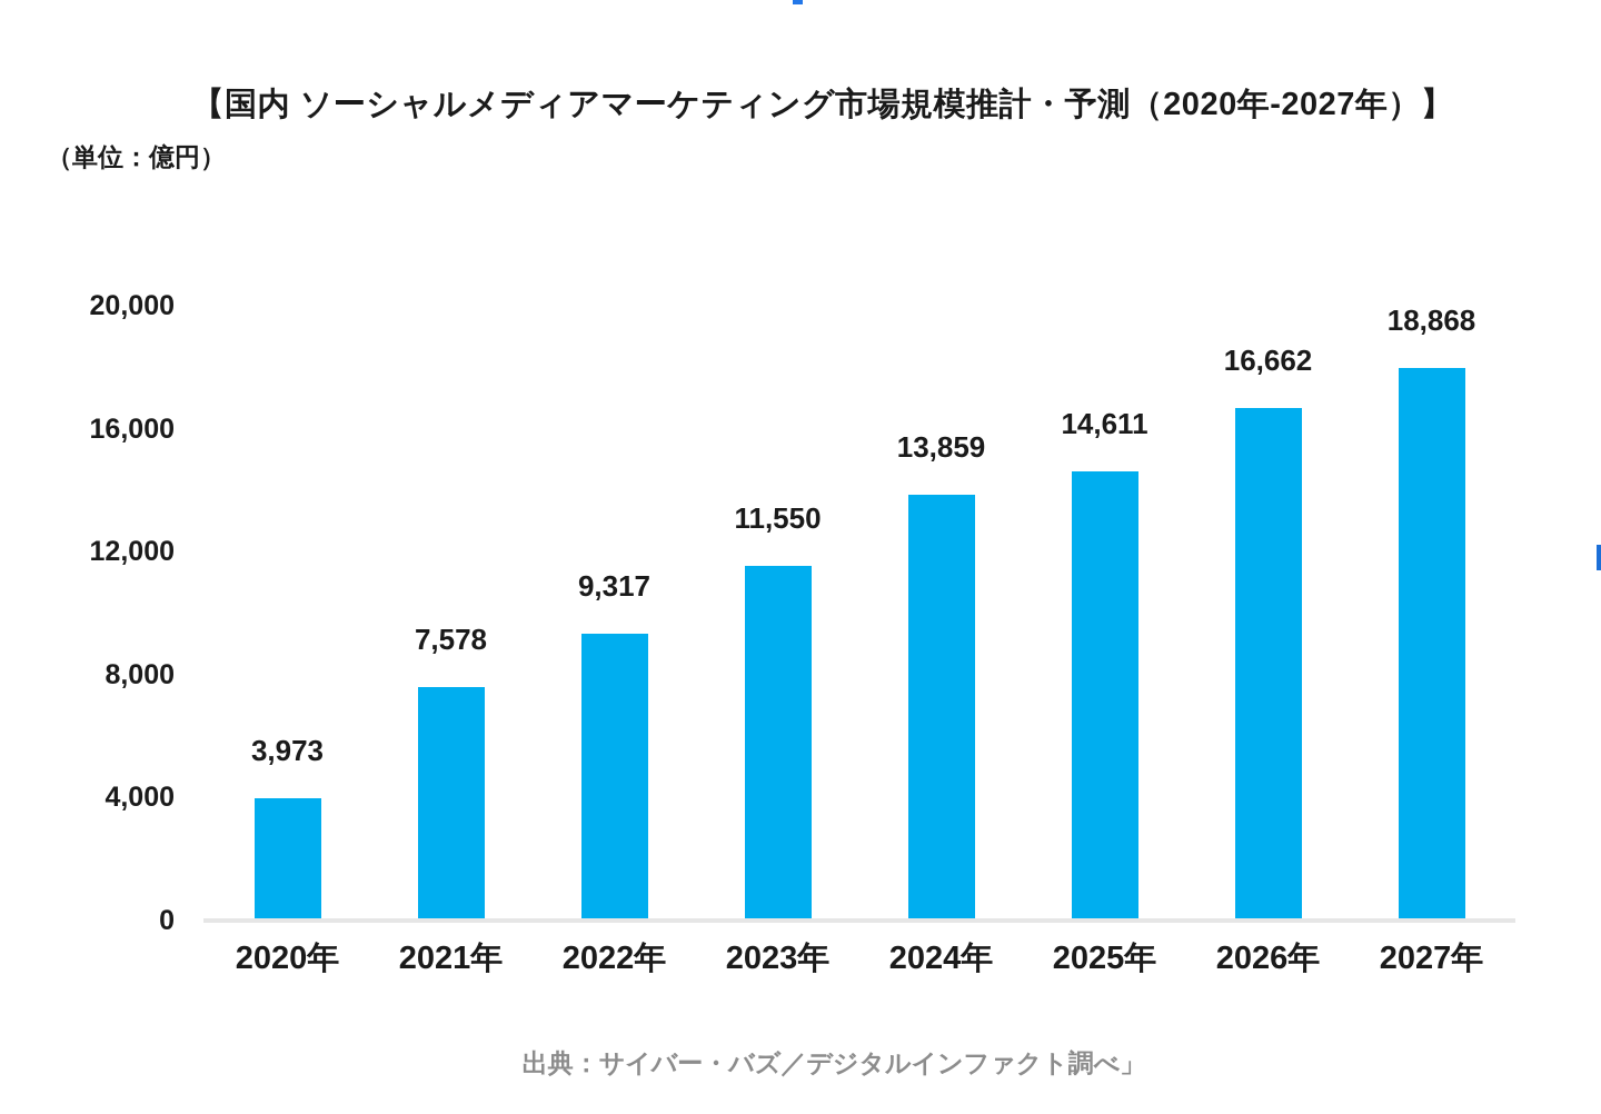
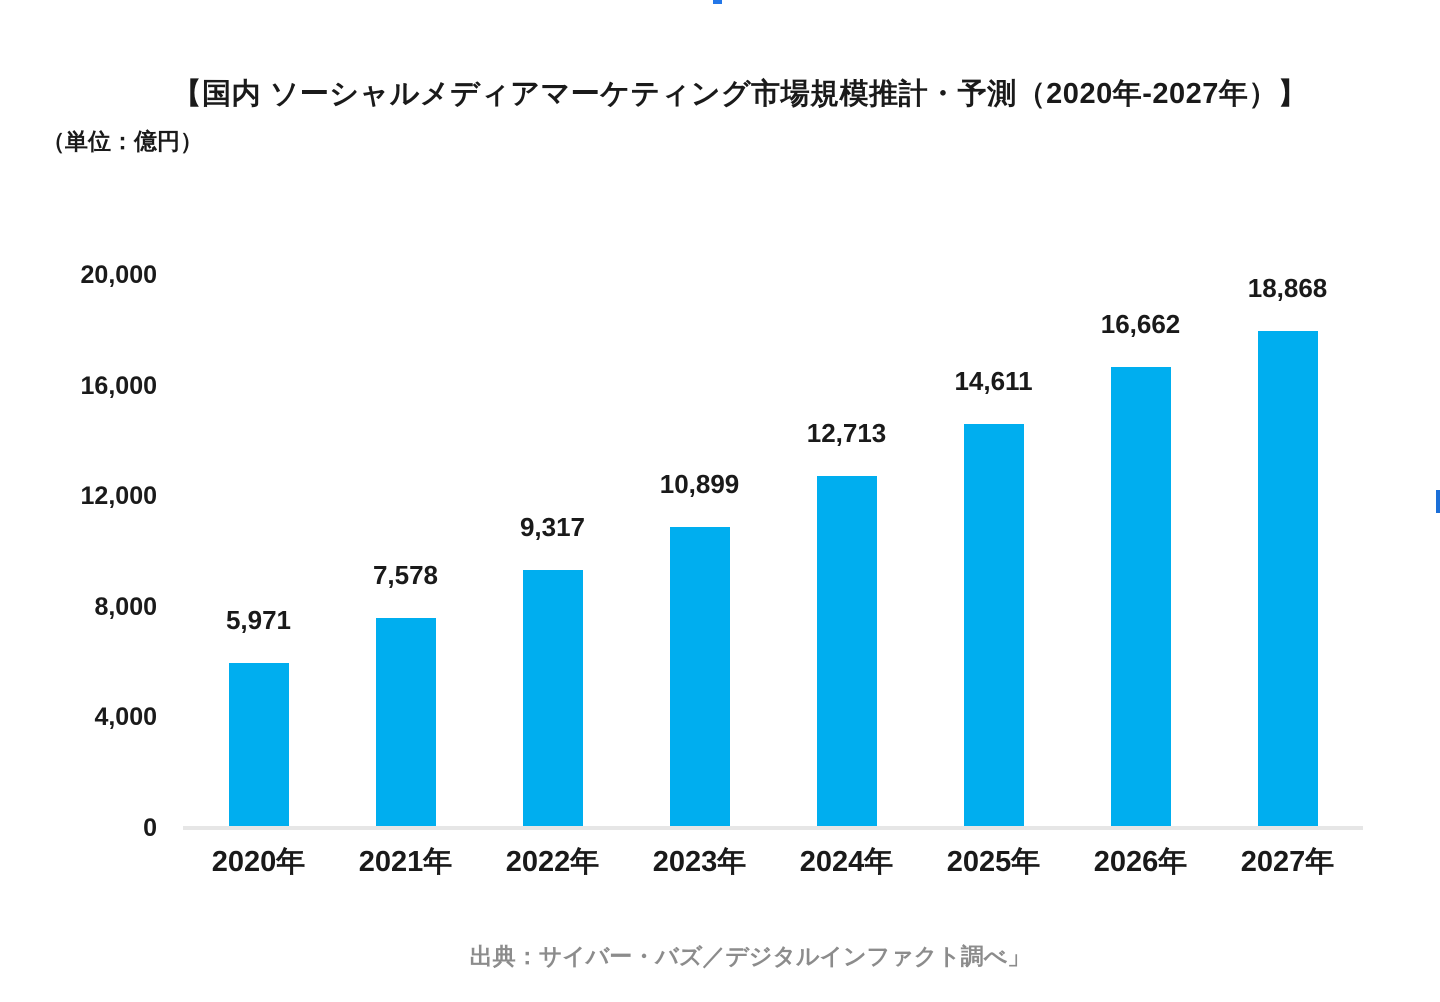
2020年: 3,973 -> 5,971
2023年: 11,550 -> 10,899
2024年: 13,859 -> 12,713
